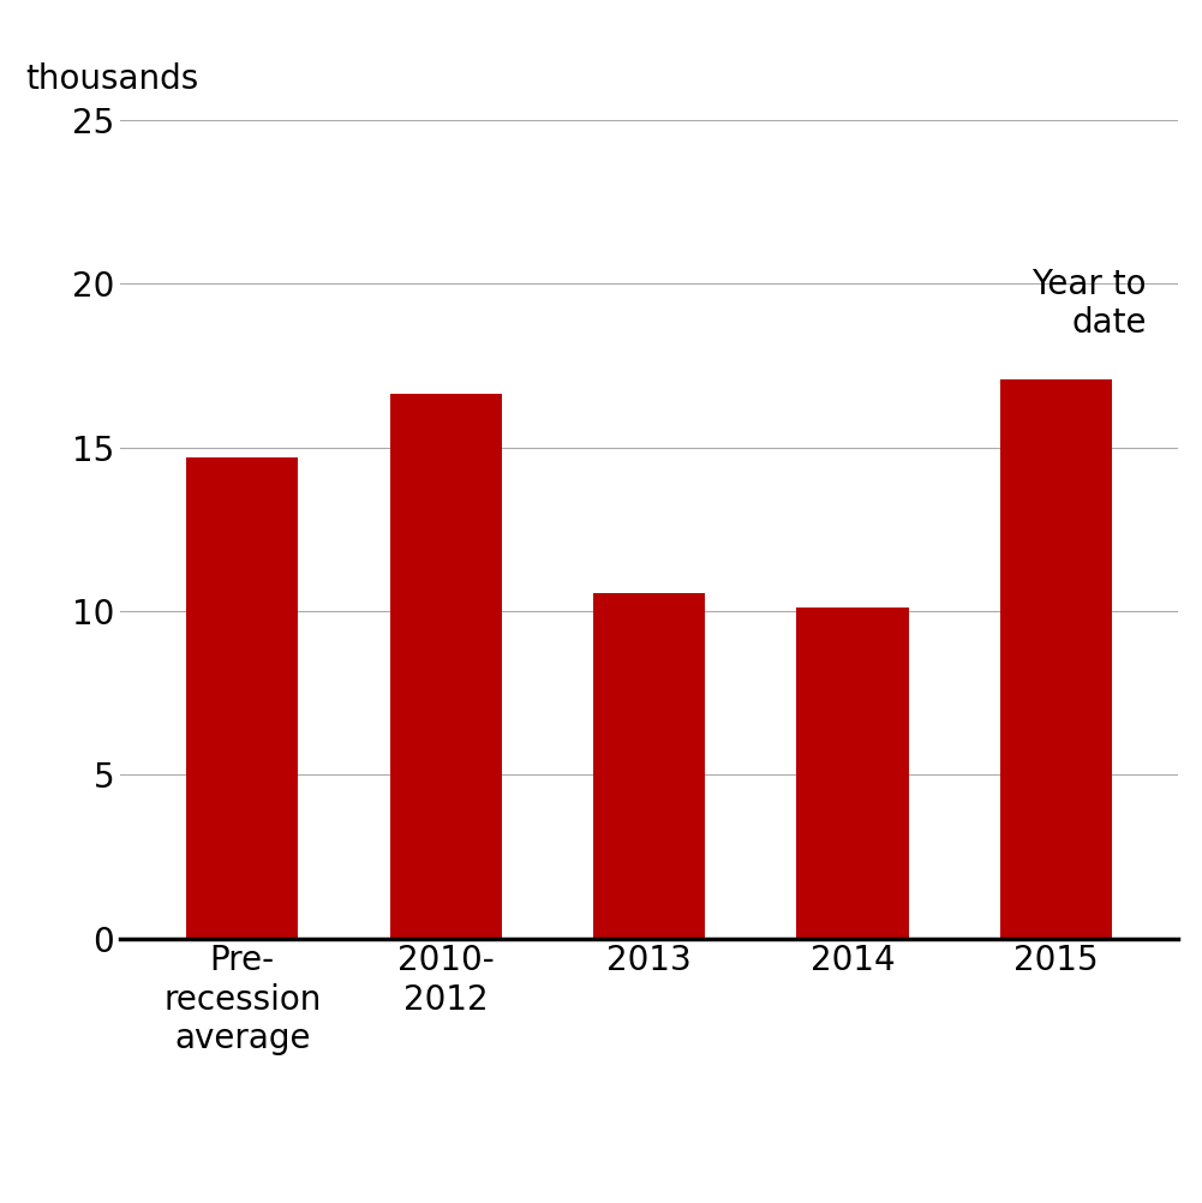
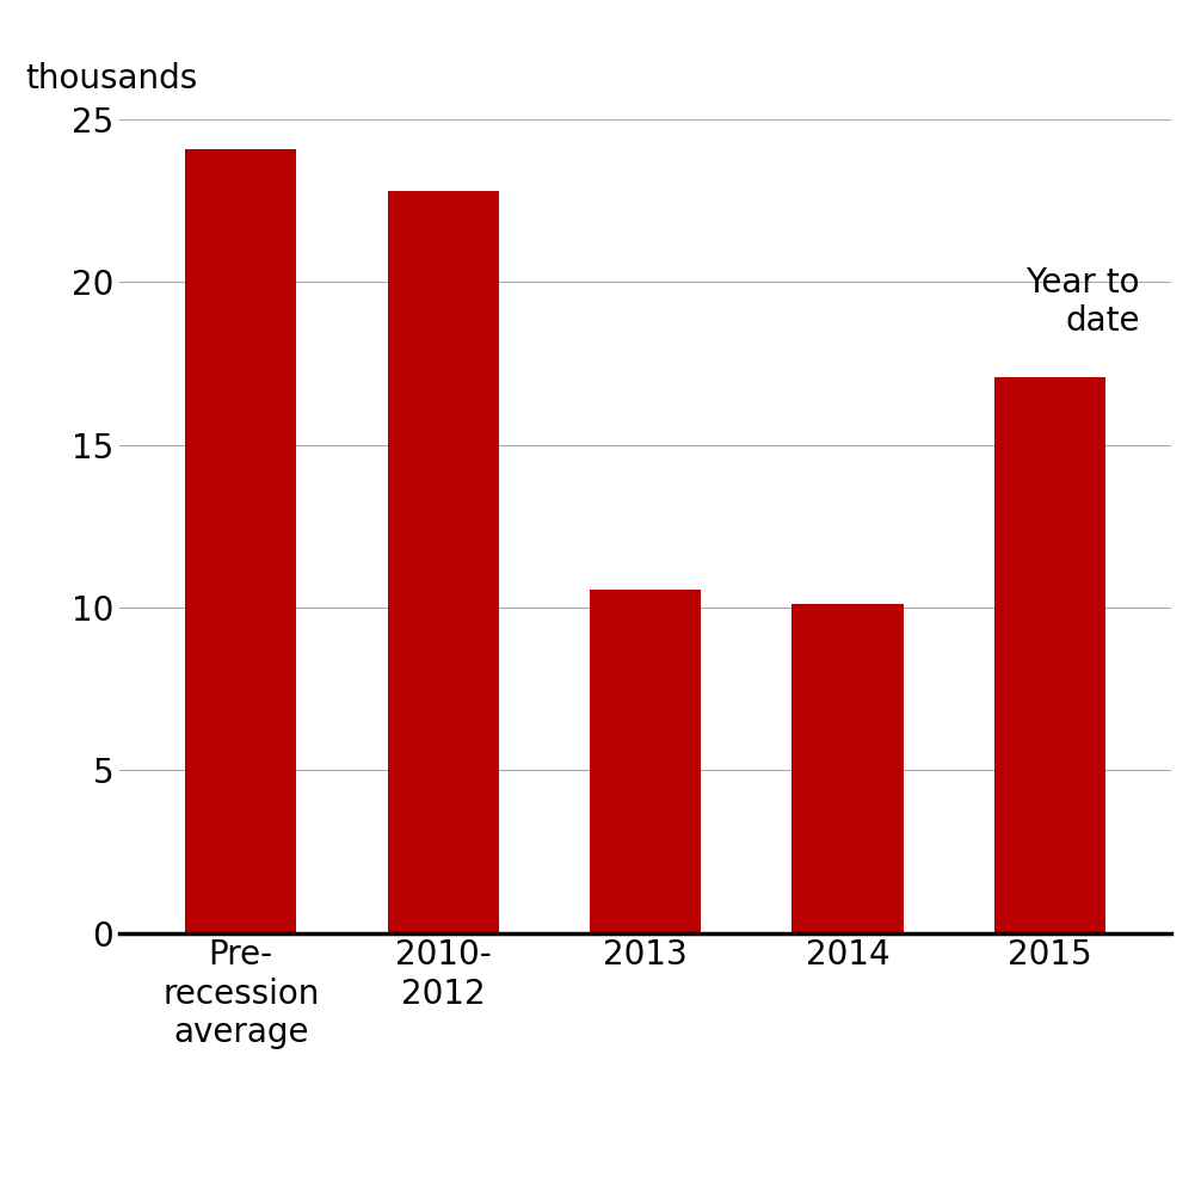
Pre- recession average: 14.70 -> 24.10
2010- 2012: 16.65 -> 22.80
